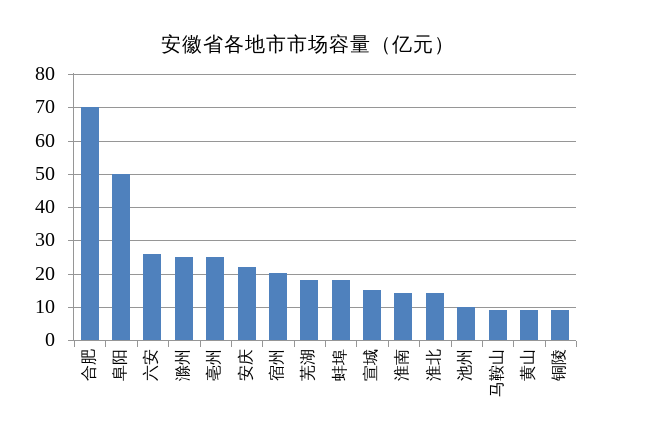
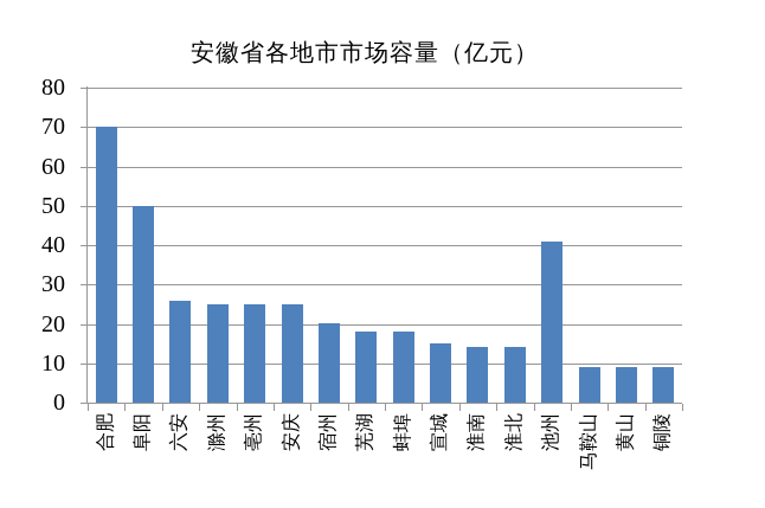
安庆: 22 -> 25
池州: 10 -> 41
